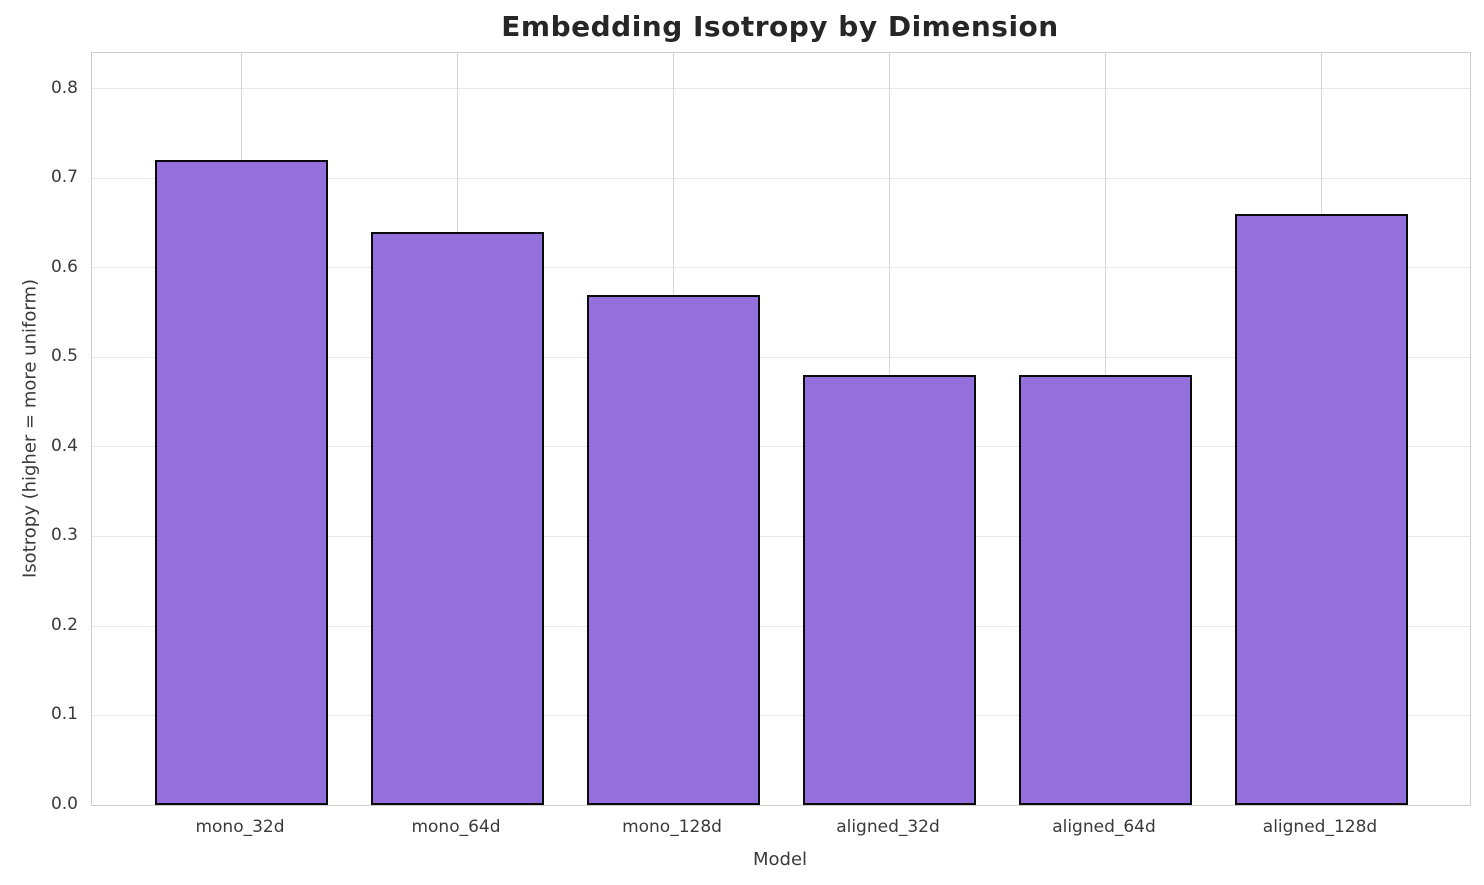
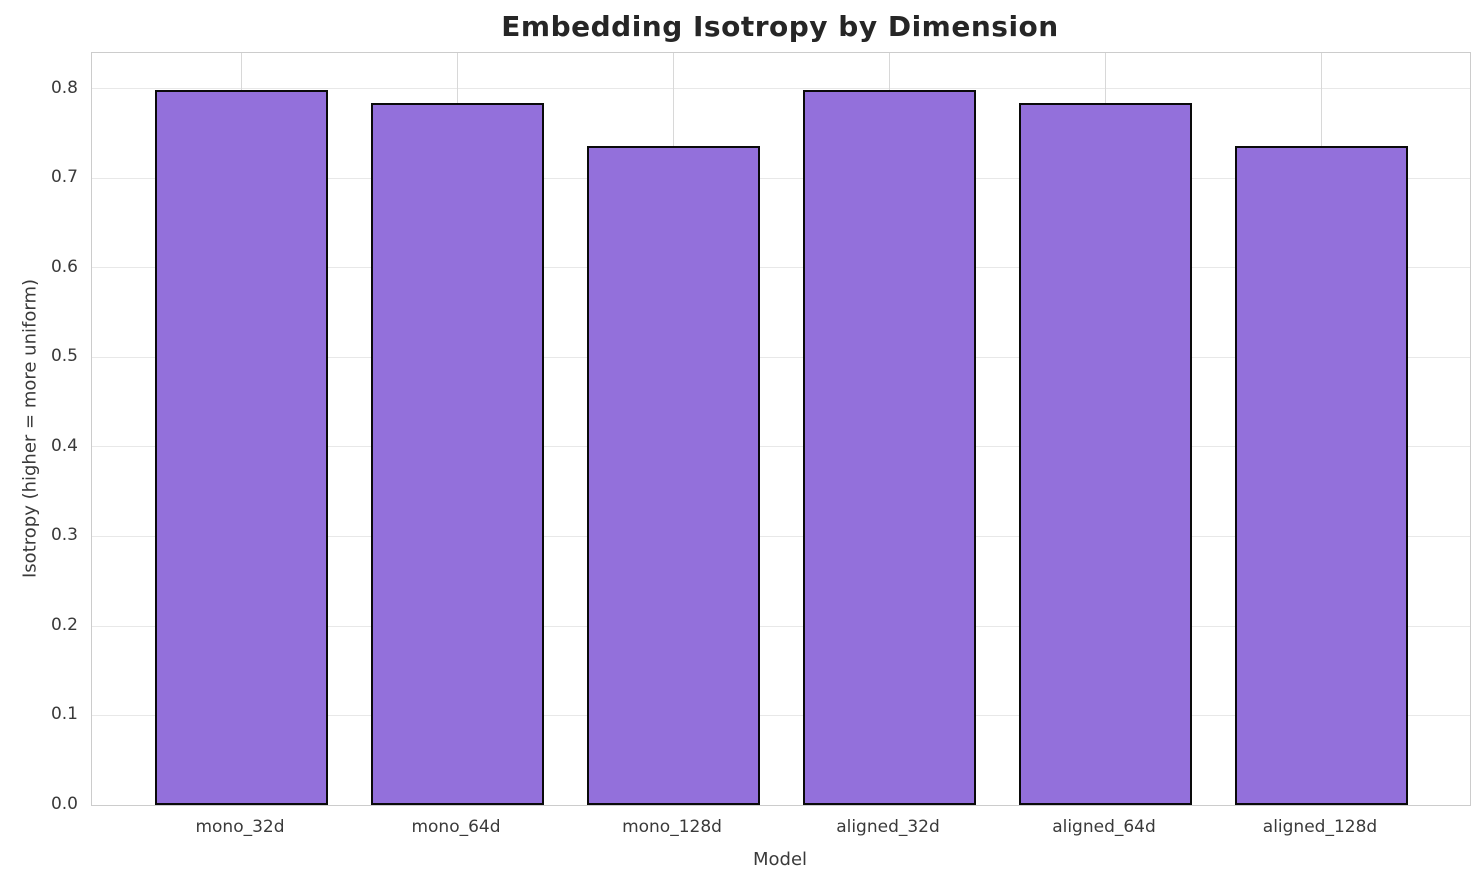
mono_32d: 0.72 -> 0.80
mono_64d: 0.64 -> 0.78
mono_128d: 0.57 -> 0.74
aligned_32d: 0.48 -> 0.80
aligned_64d: 0.48 -> 0.78
aligned_128d: 0.66 -> 0.74
